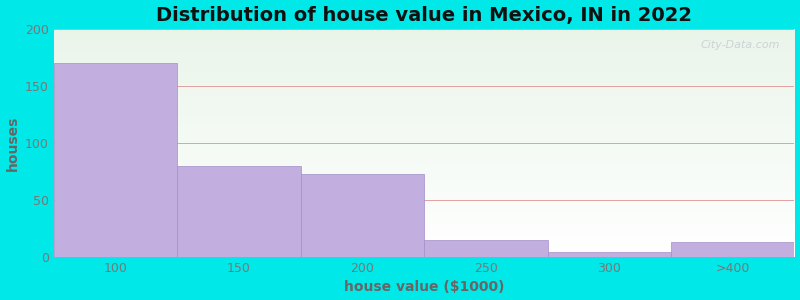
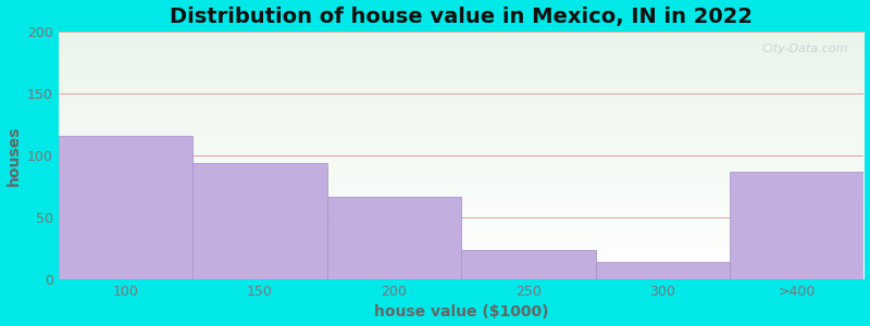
100: 170 -> 116
150: 80 -> 94
200: 73 -> 67
250: 15 -> 24
300: 4 -> 14
>400: 13 -> 87
